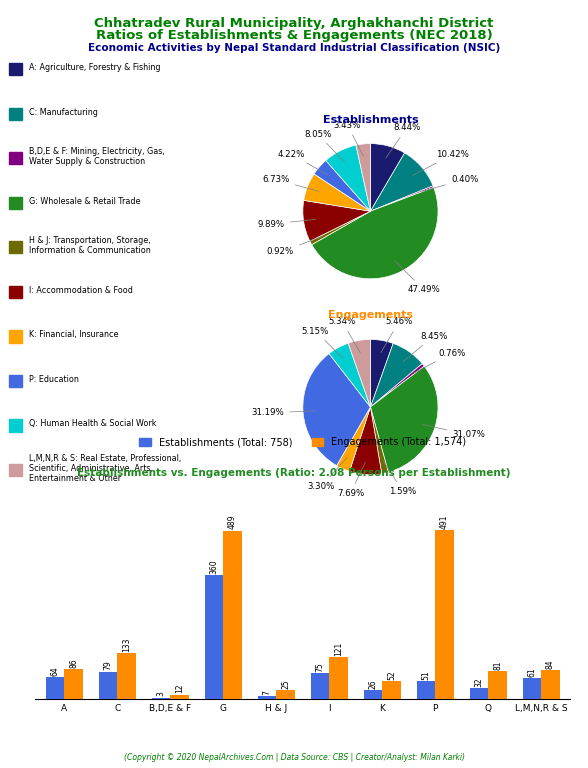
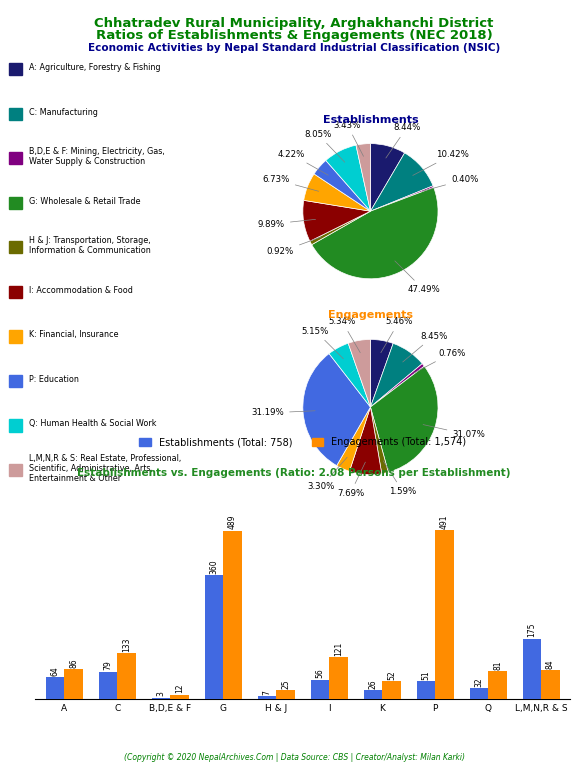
Establishments (Total: 758)/I: 75 -> 56
Establishments (Total: 758)/L,M,N,R & S: 61 -> 175
